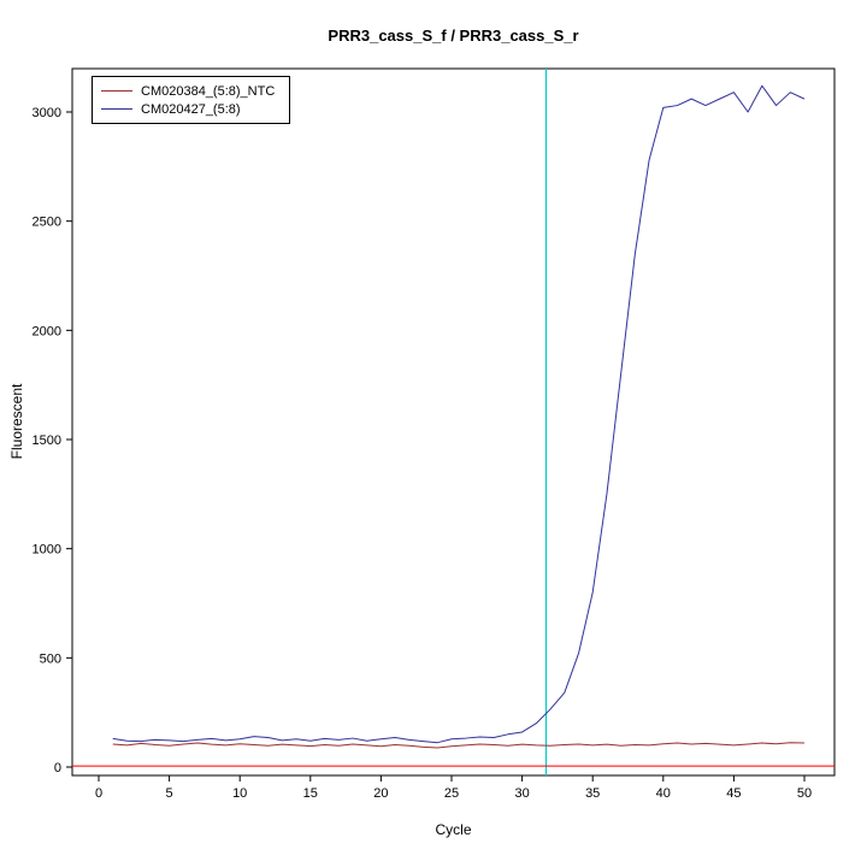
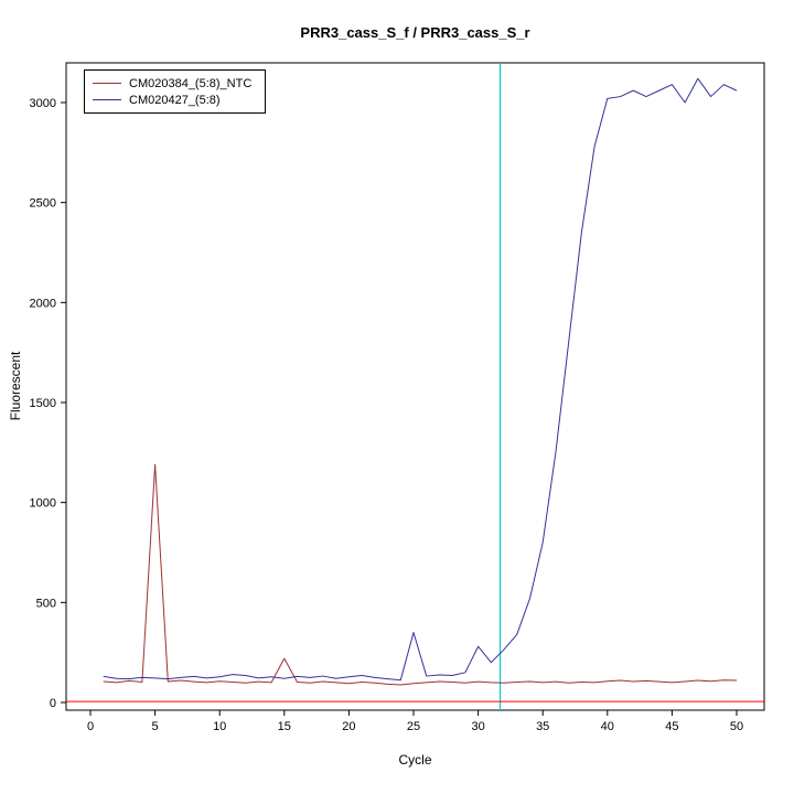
CM020384_(5:8)_NTC/5: 100 -> 1190
CM020384_(5:8)_NTC/15: 100 -> 220
CM020427_(5:8)/25: 130 -> 350
CM020427_(5:8)/30: 160 -> 280
